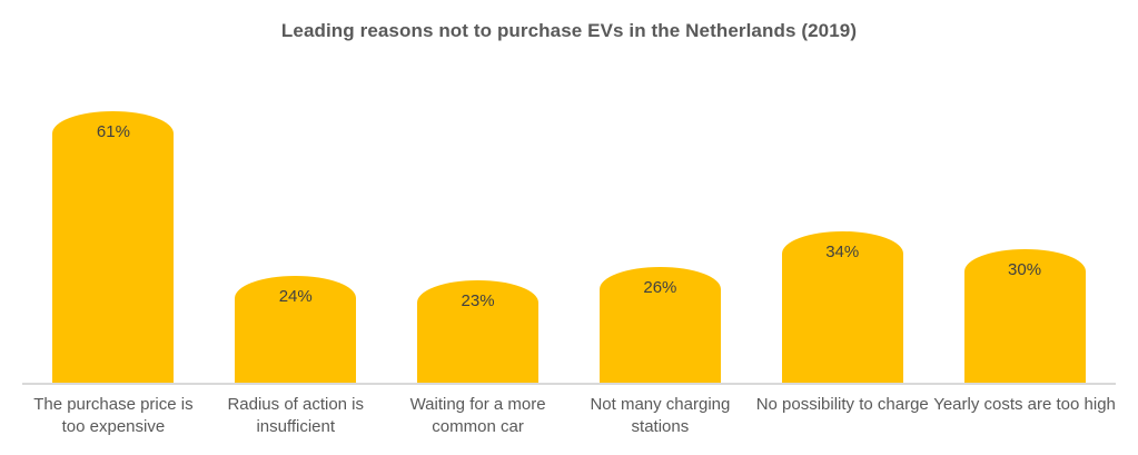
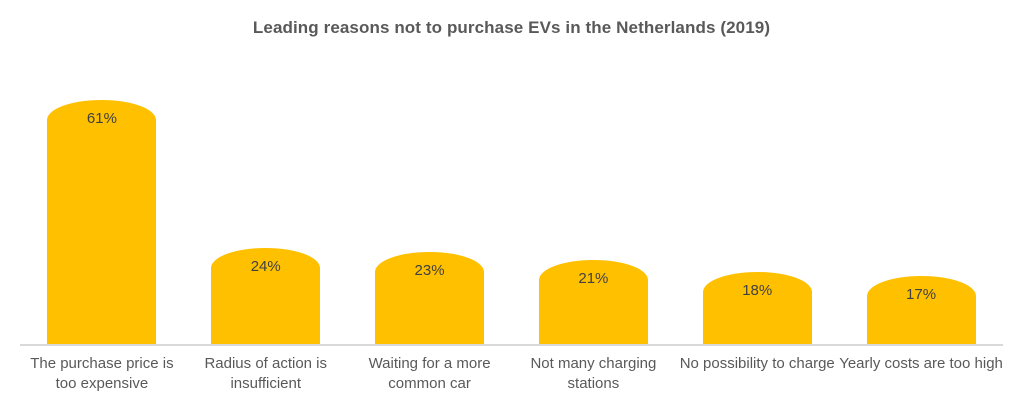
Not many charging stations: 26% -> 21%
No possibility to charge: 34% -> 18%
Yearly costs are too high: 30% -> 17%
